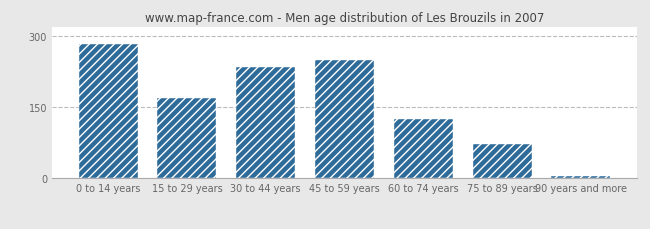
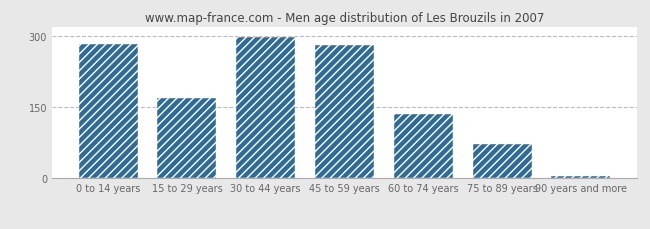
30 to 44 years: 235 -> 298
45 to 59 years: 250 -> 281
60 to 74 years: 125 -> 136
